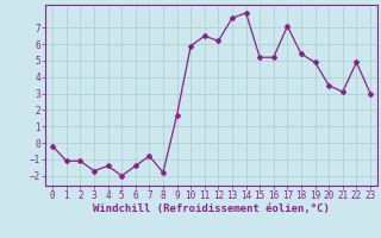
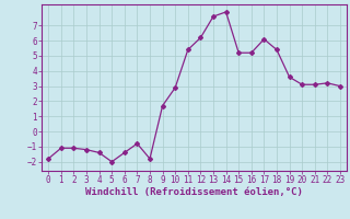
0: -0.2 -> -1.8
3: -1.7 -> -1.2
10: 5.9 -> 2.9
11: 6.5 -> 5.4
17: 7.1 -> 6.1
19: 4.9 -> 3.6
20: 3.5 -> 3.1
22: 4.9 -> 3.2
